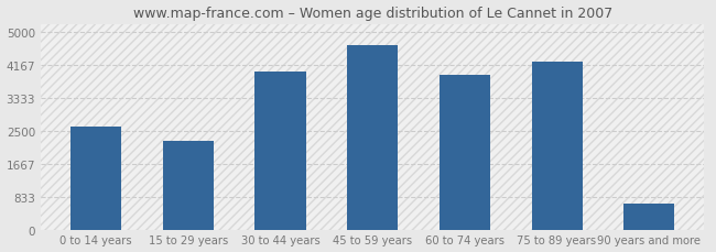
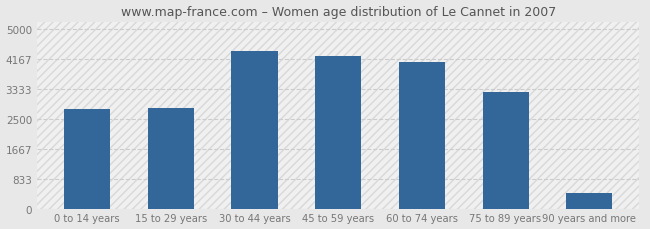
0 to 14 years: 2600 -> 2780
15 to 29 years: 2250 -> 2800
30 to 44 years: 4000 -> 4390
45 to 59 years: 4650 -> 4230
60 to 74 years: 3900 -> 4080
75 to 89 years: 4250 -> 3240
90 years and more: 650 -> 420
